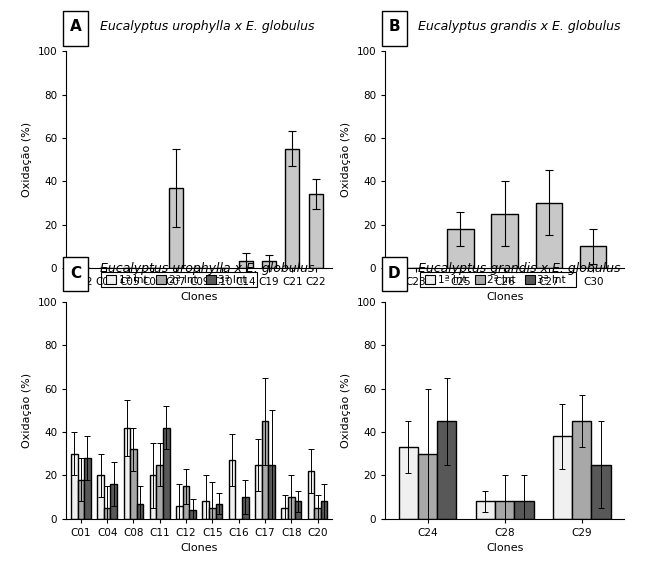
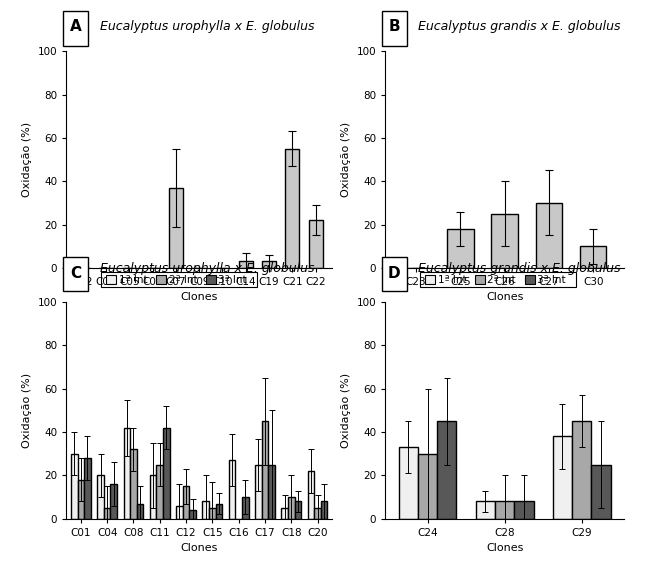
C22: 34 -> 22
